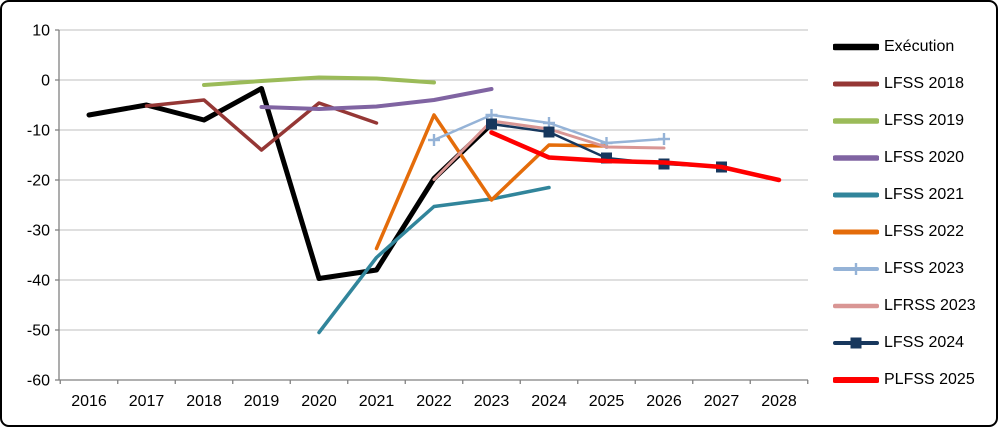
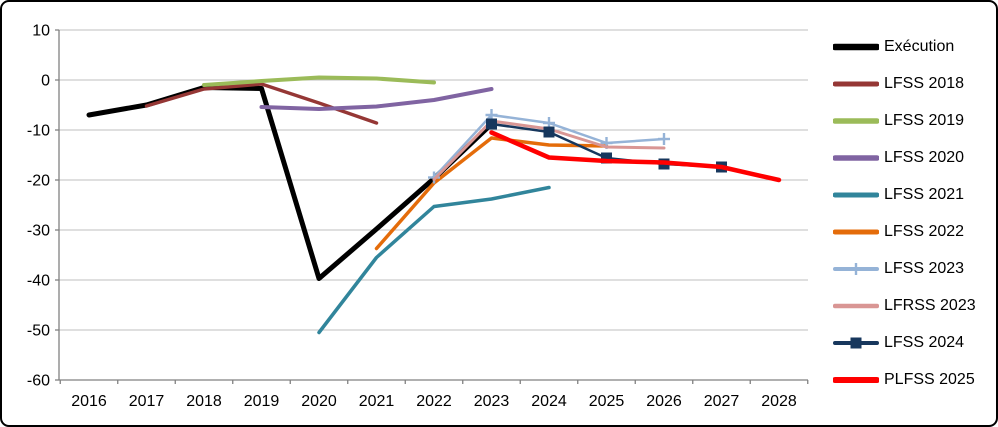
Exécution/2018: -8 -> -2
LFSS 2018/2018: -4 -> -2
LFSS 2018/2019: -14 -> -1
Exécution/2021: -38 -> -30
LFSS 2022/2022: -7 -> -21
LFSS 2023/2022: -12 -> -20
LFSS 2022/2023: -24 -> -12
